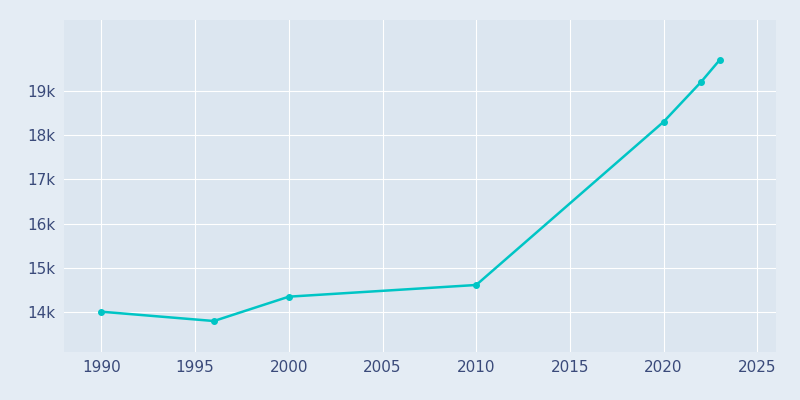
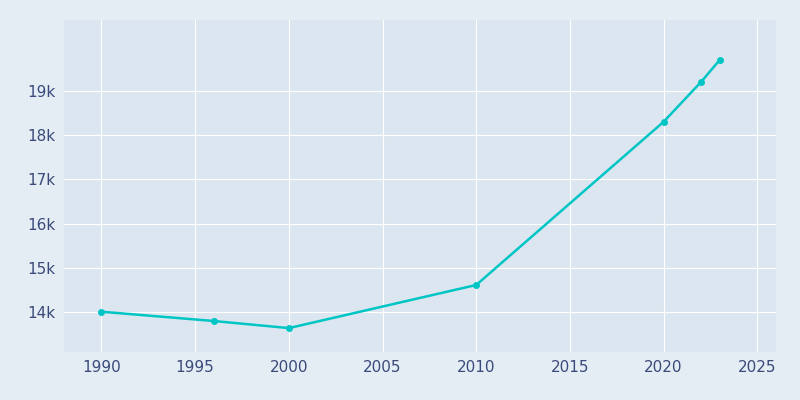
2000: 14.35k -> 13.64k
